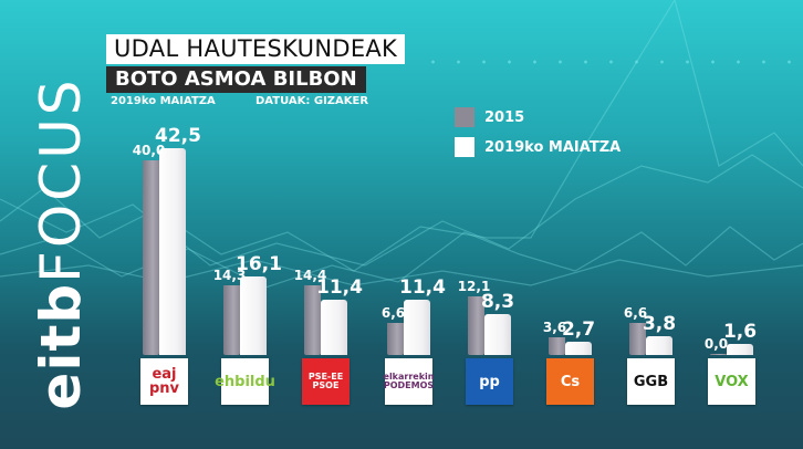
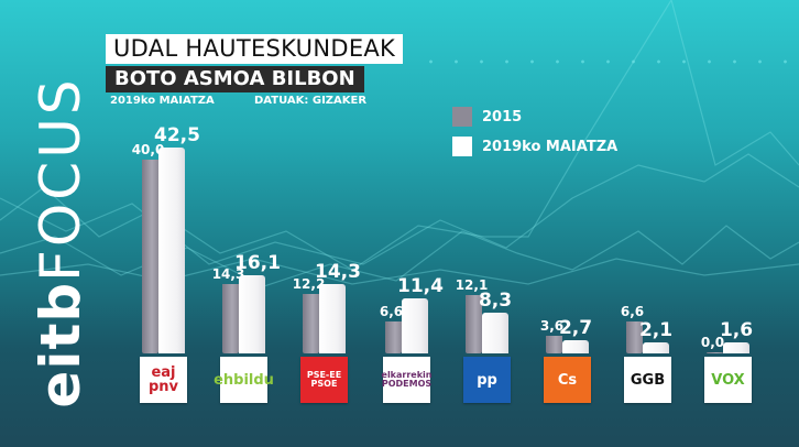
2015/PSE-EE PSOE: 14,4 -> 12,2
2019ko MAIATZA/PSE-EE PSOE: 11,4 -> 14,3
2019ko MAIATZA/GGB: 3,8 -> 2,1
